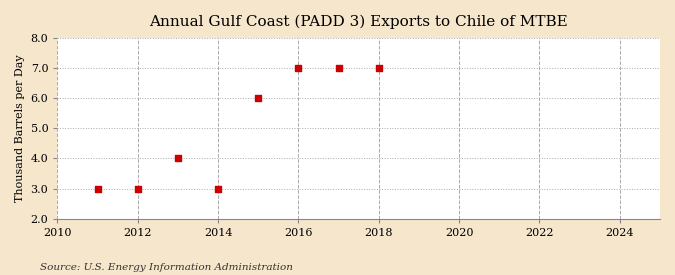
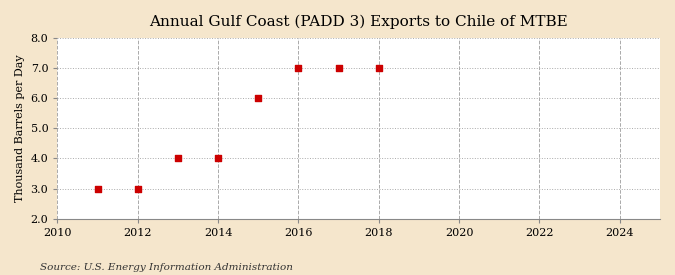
2014: 3 -> 4
